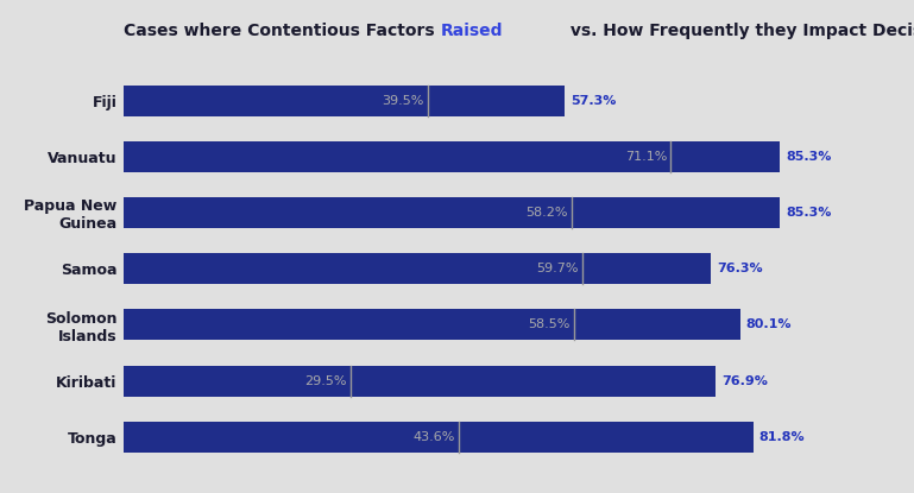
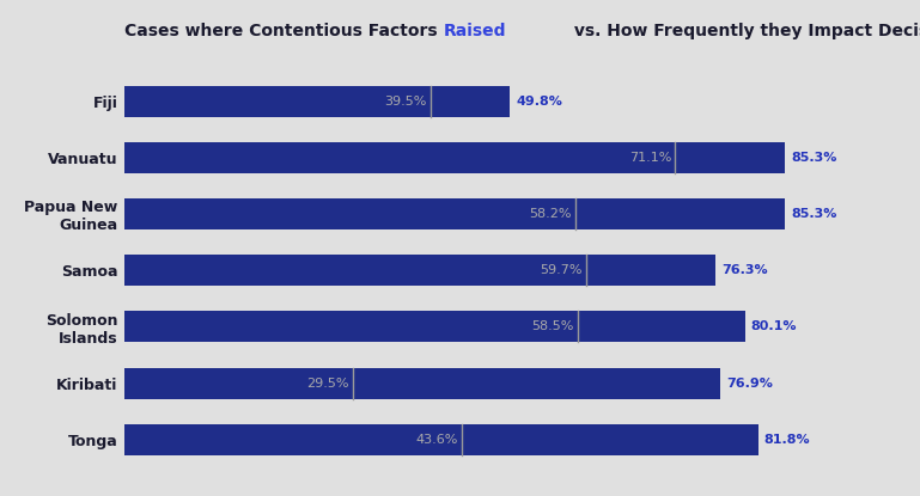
Fiji: 57.3% -> 49.8%
